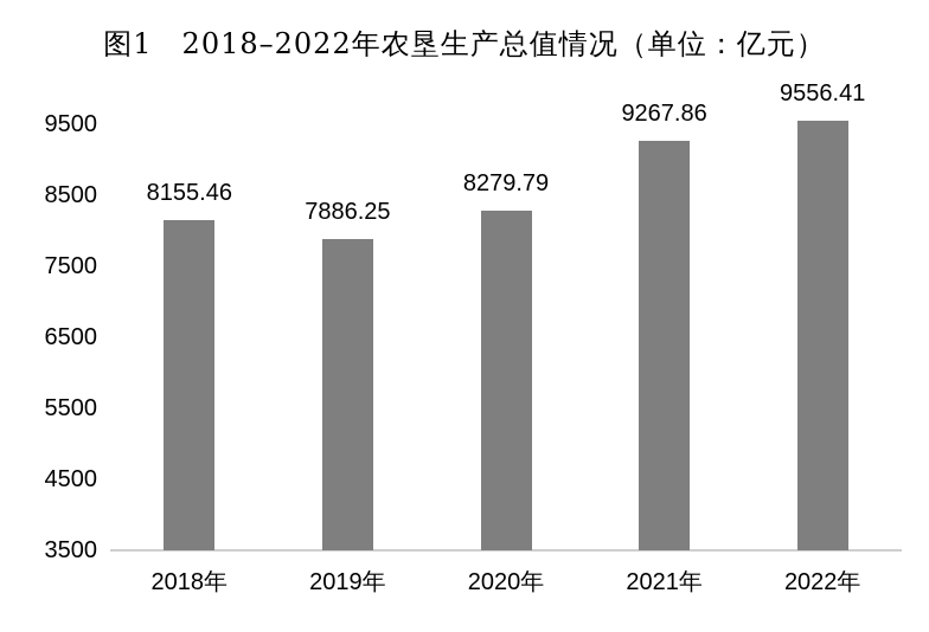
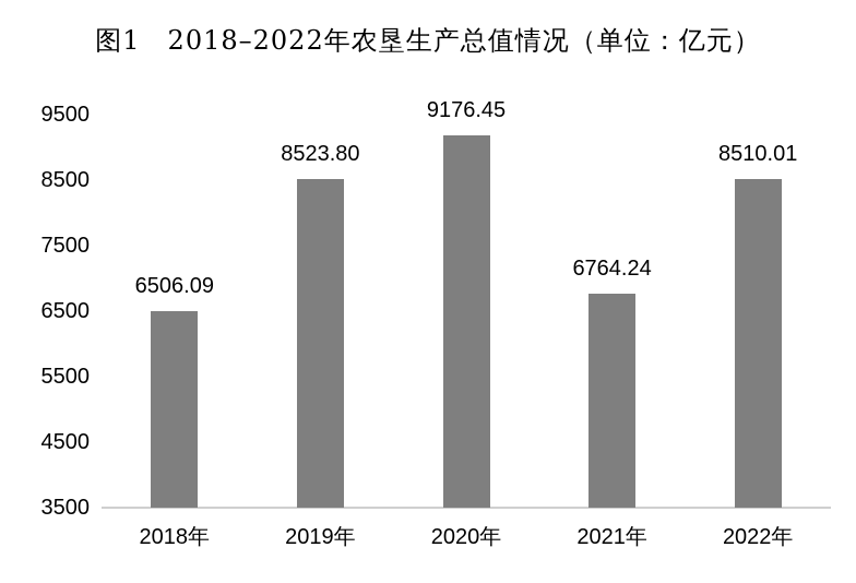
2018年: 8155.46 -> 6506.09
2019年: 7886.25 -> 8523.80
2020年: 8279.79 -> 9176.45
2021年: 9267.86 -> 6764.24
2022年: 9556.41 -> 8510.01
